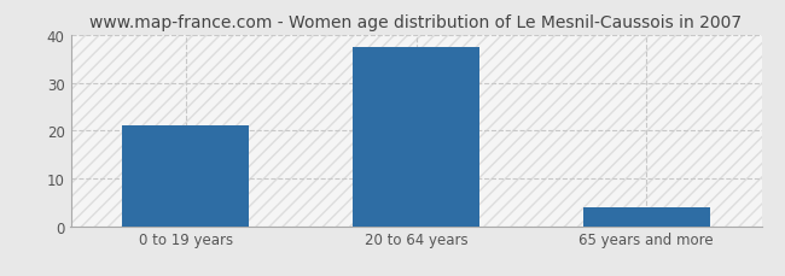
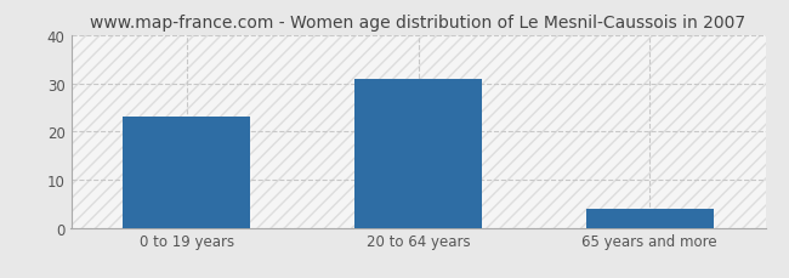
0 to 19 years: 21.0 -> 23.0
20 to 64 years: 37.5 -> 31.0
